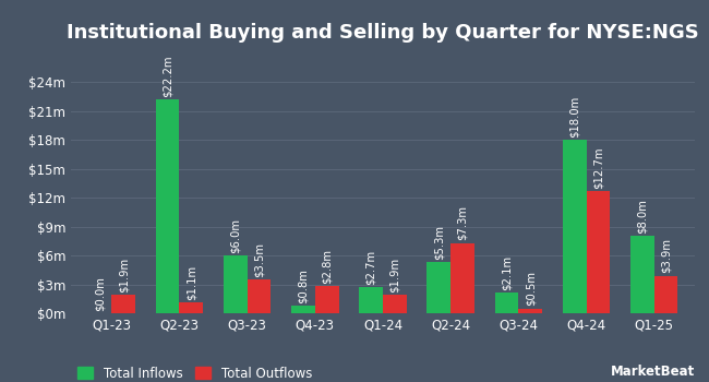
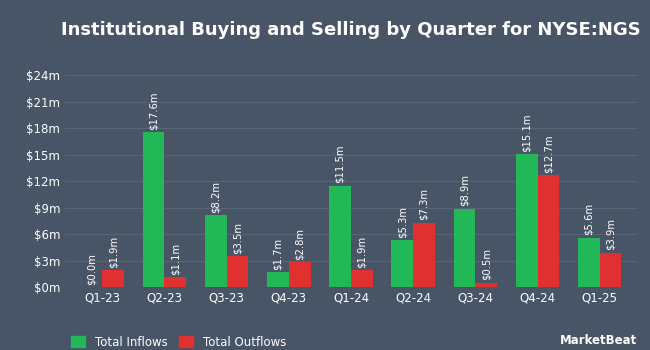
Total Inflows/Q2-23: $22.2m -> $17.6m
Total Inflows/Q3-23: $6.0m -> $8.2m
Total Inflows/Q4-23: $0.8m -> $1.7m
Total Inflows/Q1-24: $2.7m -> $11.5m
Total Inflows/Q3-24: $2.1m -> $8.9m
Total Inflows/Q4-24: $18.0m -> $15.1m
Total Inflows/Q1-25: $8.0m -> $5.6m
